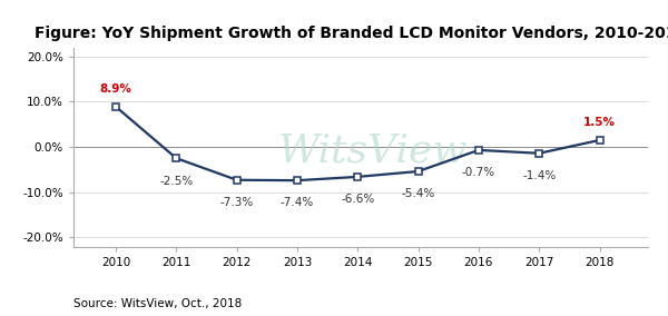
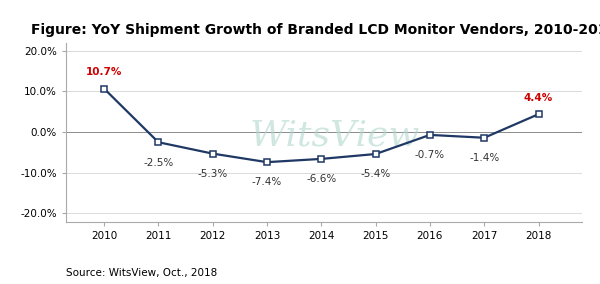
2010: 8.9% -> 10.7%
2012: -7.3% -> -5.3%
2018: 1.5% -> 4.4%
